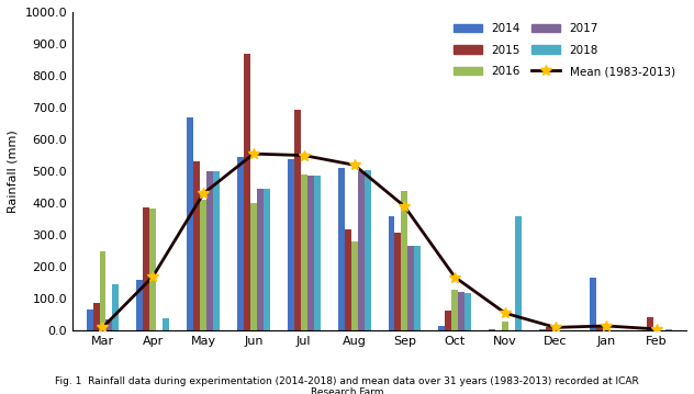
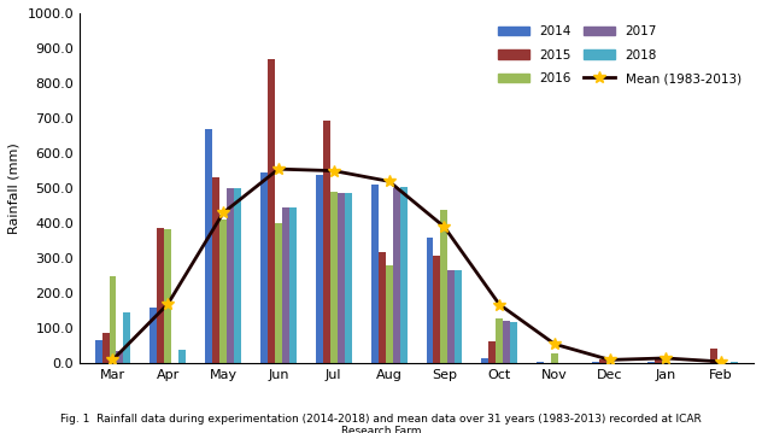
2018/Nov: 360 -> 2
2014/Jan: 165 -> 5
